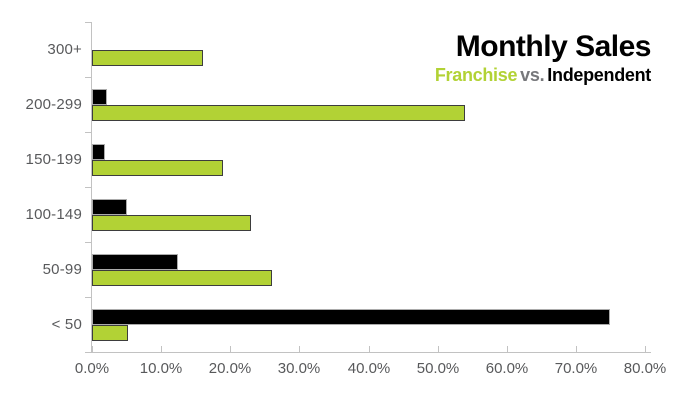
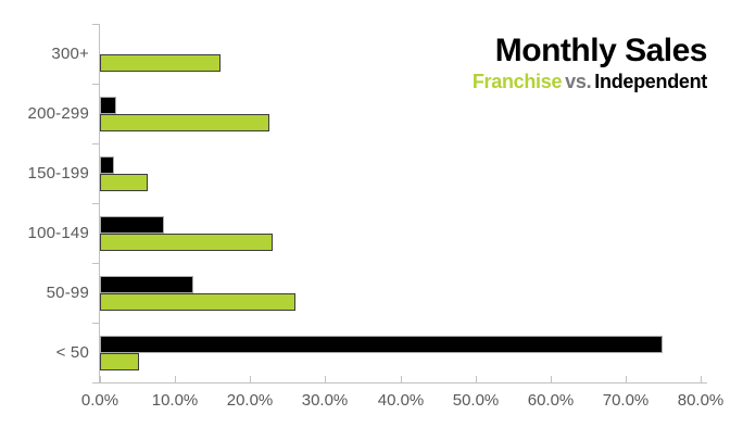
Franchise/200-299: 54% -> 22%
Franchise/150-199: 19% -> 6%
Independent/100-149: 5% -> 8%
